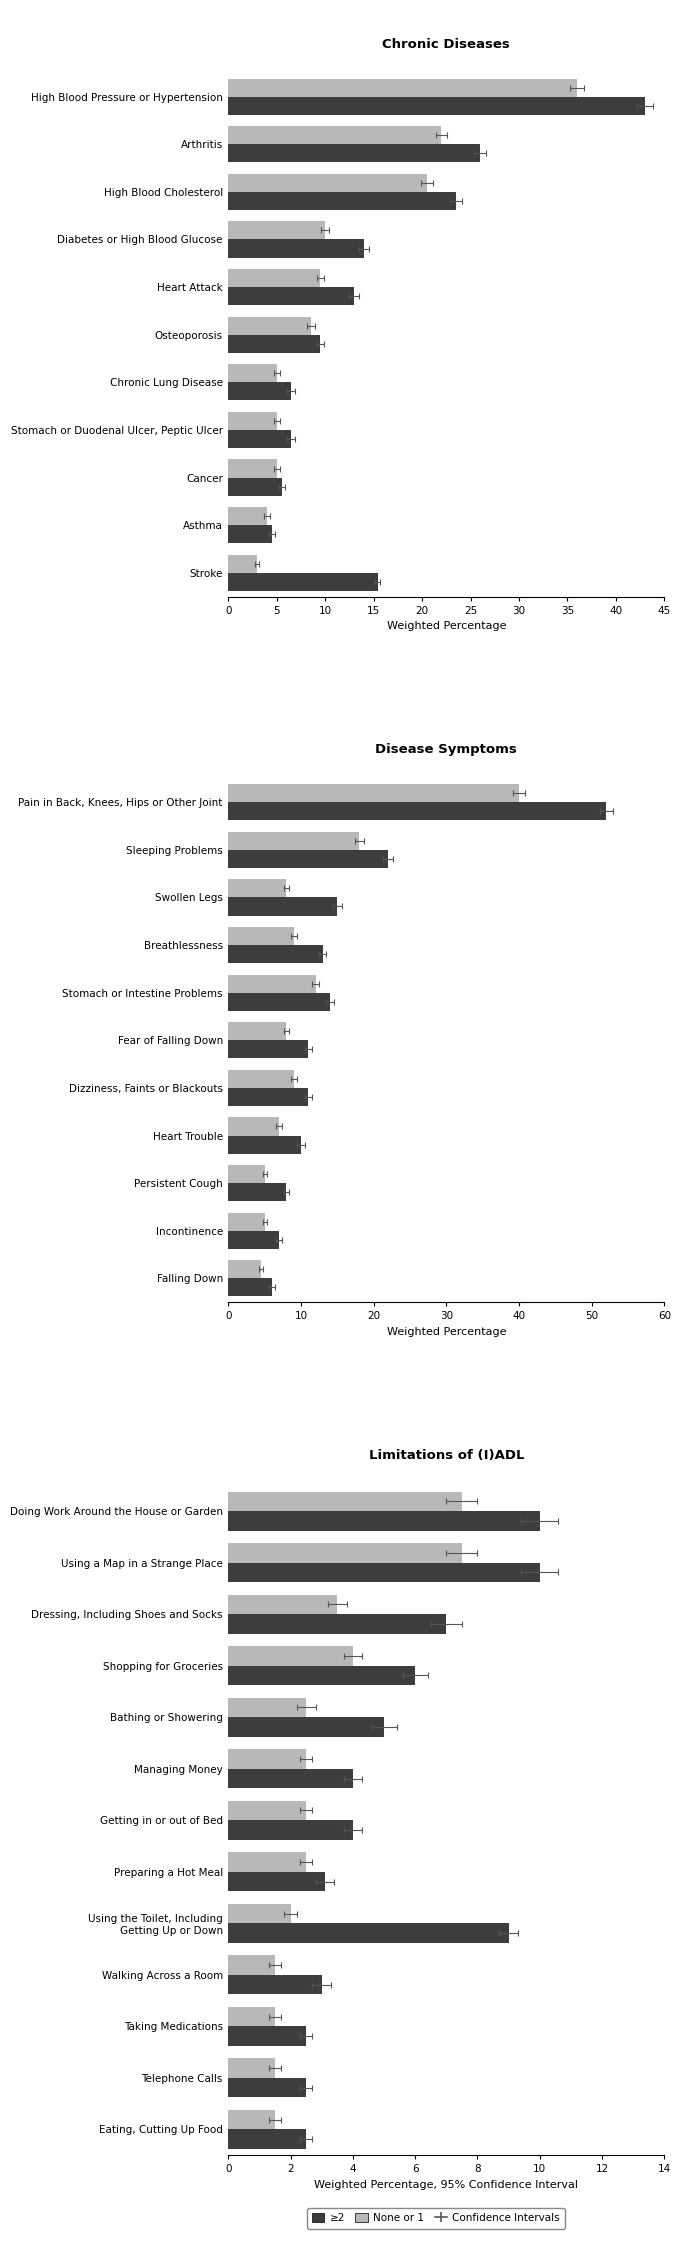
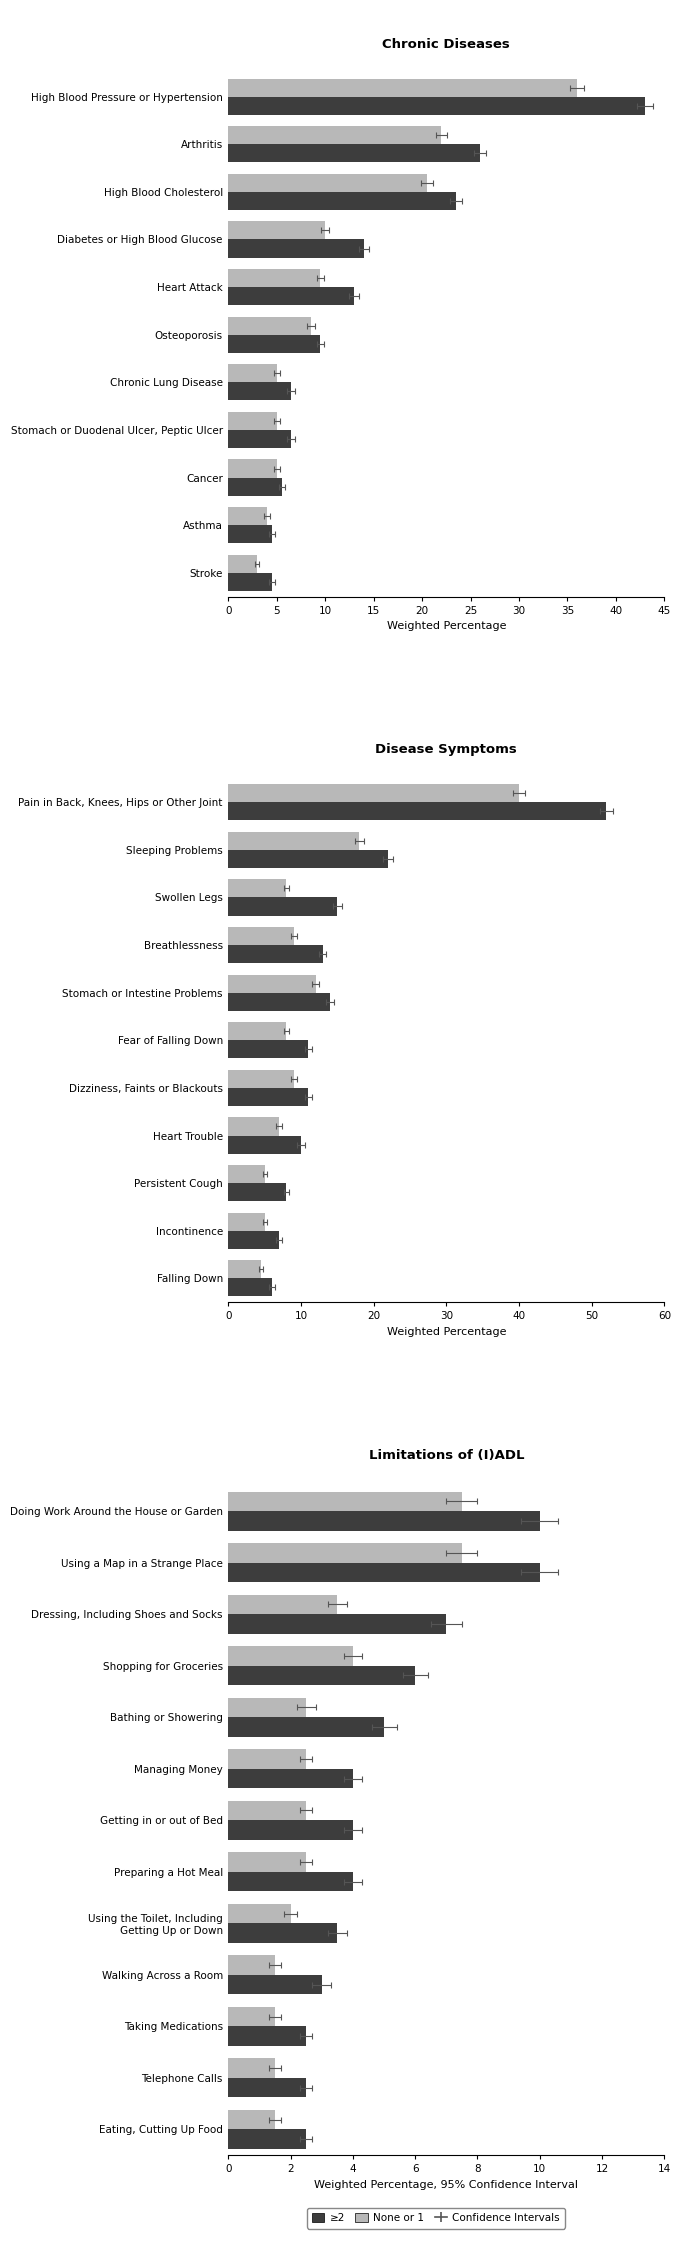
Chronic Diseases/≥2/Stroke: 15.4 -> 4.5
Limitations of (I)ADL/≥2/Preparing a Hot Meal: 3.1 -> 4.0
Limitations of (I)ADL/≥2/Using the Toilet, Including Getting Up or Down: 9.0 -> 3.5
